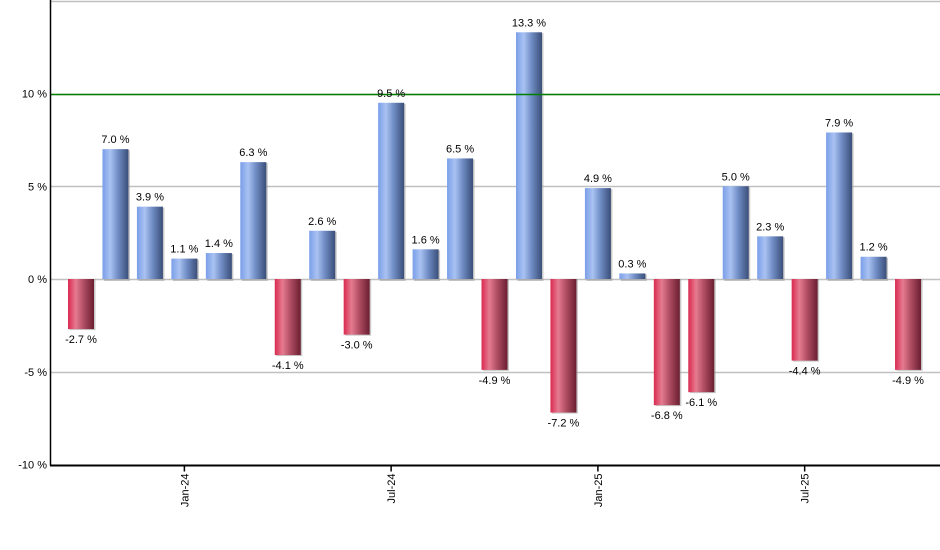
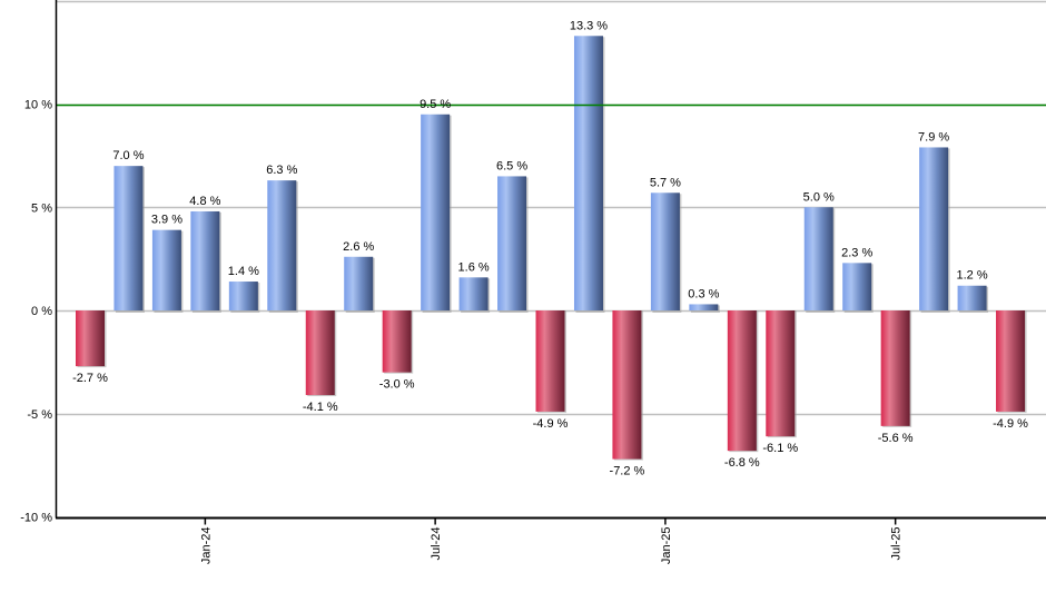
Jan-24: 1.1 -> 4.8
Jan-25: 4.9 -> 5.7
Jul-25: -4.4 -> -5.6
